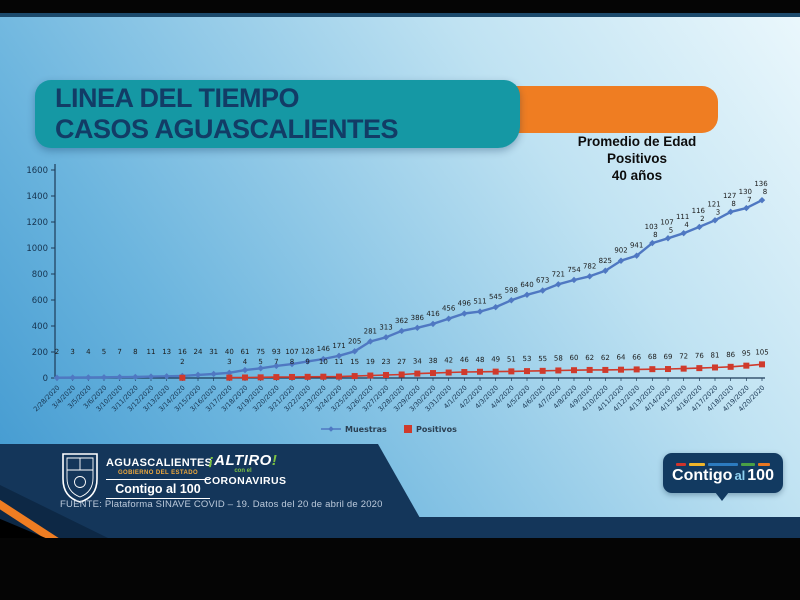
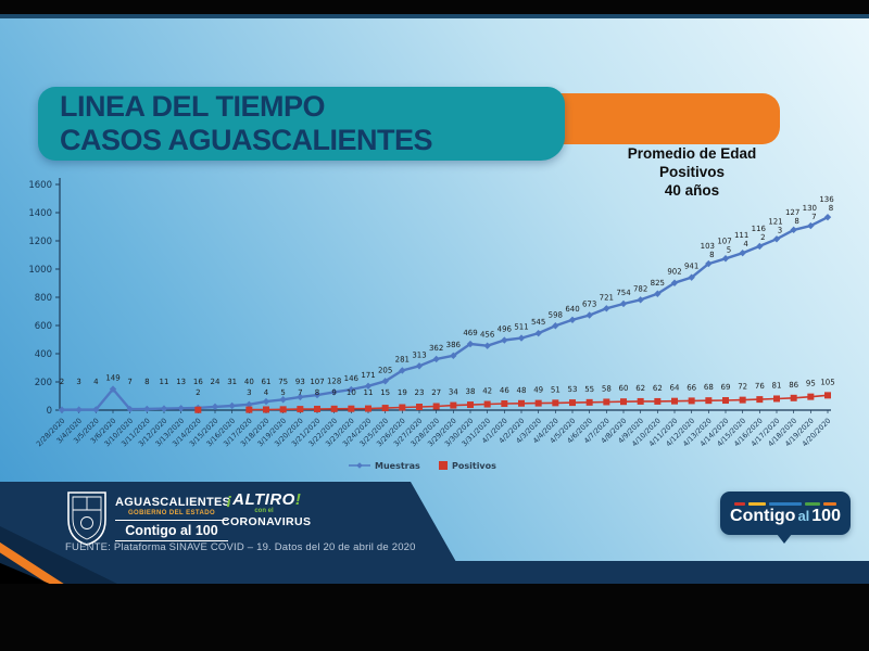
Muestras/3/6/2020: 5 -> 149
Muestras/3/30/2020: 416 -> 469
